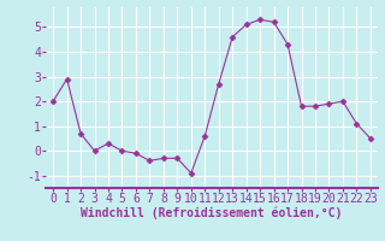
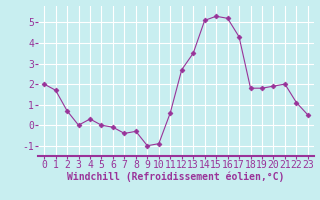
1: 2.9 -> 1.7
9: -0.3 -> -1.0
13: 4.6 -> 3.5
